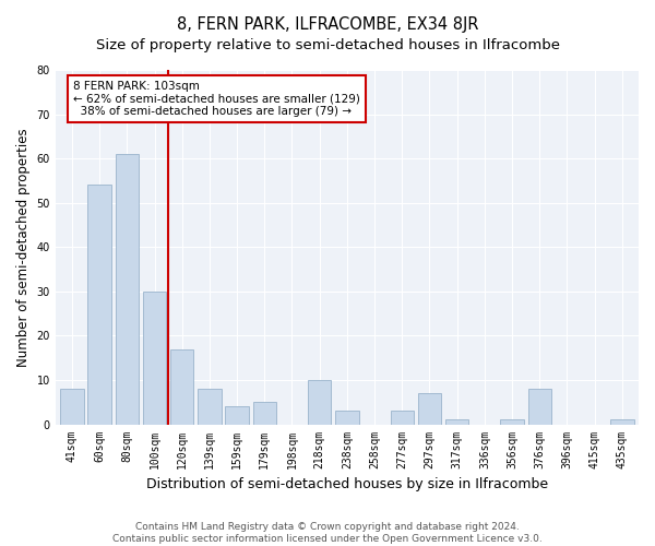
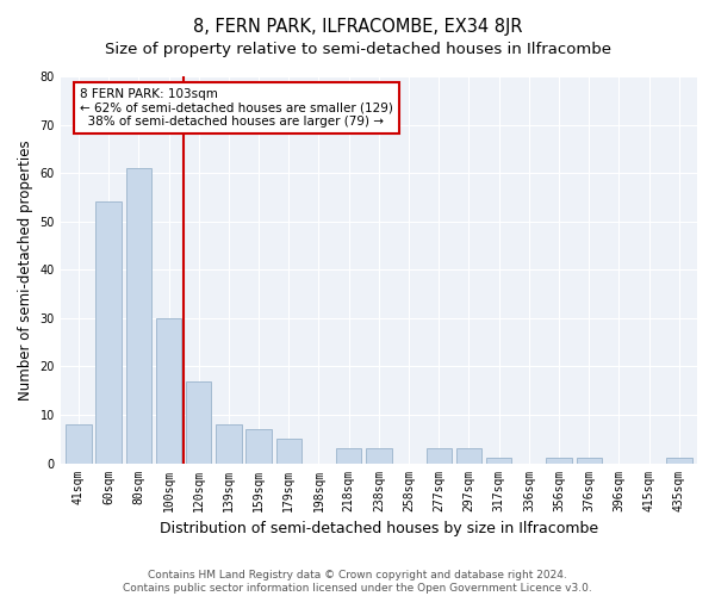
159sqm: 4 -> 7
218sqm: 10 -> 3
297sqm: 7 -> 3
376sqm: 8 -> 1
